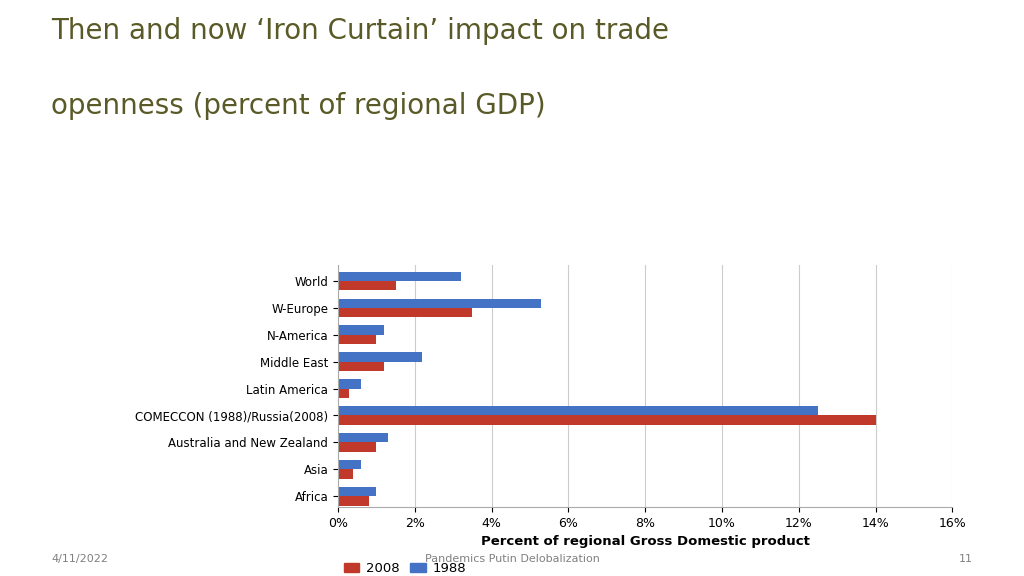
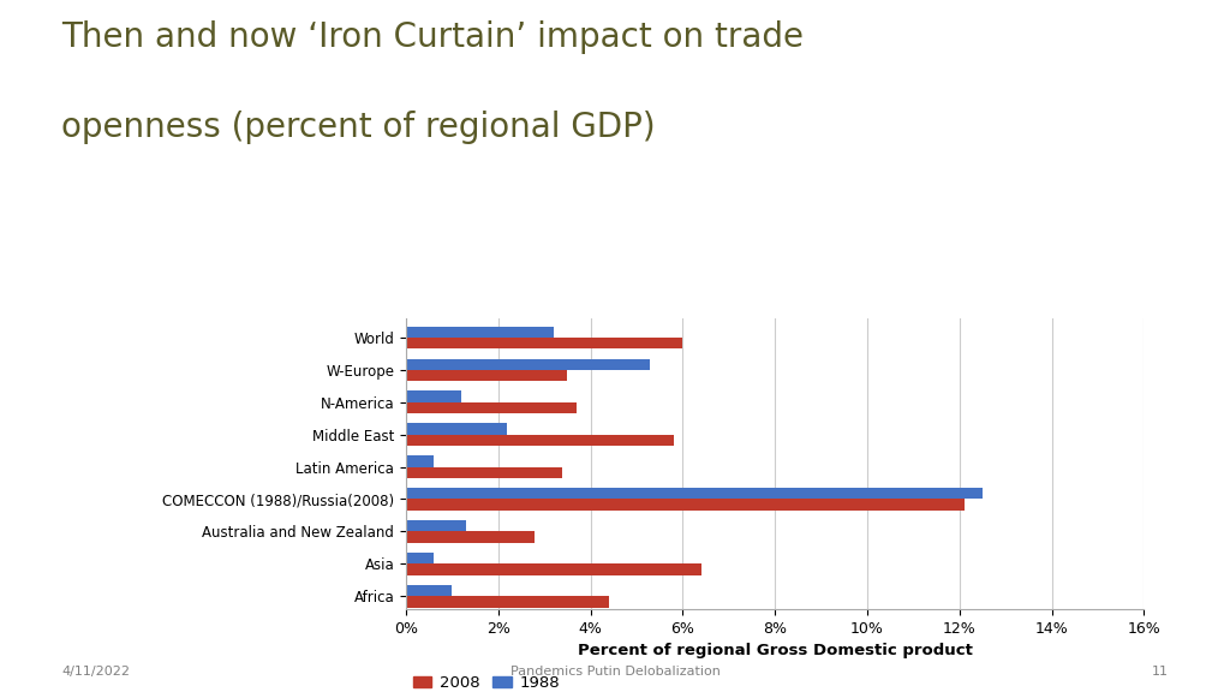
2008/World: 1.5% -> 6.0%
2008/N-America: 1.0% -> 3.7%
2008/Middle East: 1.2% -> 5.8%
2008/Latin America: 0.3% -> 3.4%
2008/COMECCON (1988)/Russia(2008): 14.0% -> 12.1%
2008/Australia and New Zealand: 1.0% -> 2.8%
2008/Asia: 0.4% -> 6.4%
2008/Africa: 0.8% -> 4.4%
